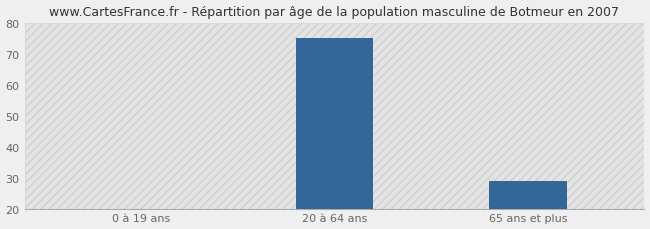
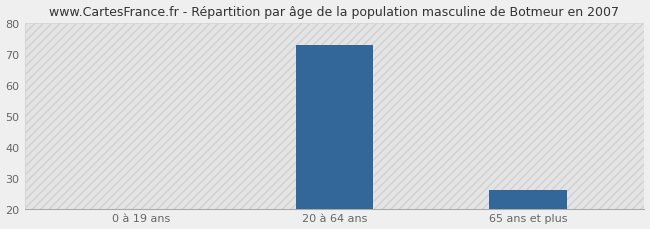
20 à 64 ans: 75 -> 73
65 ans et plus: 29 -> 26
